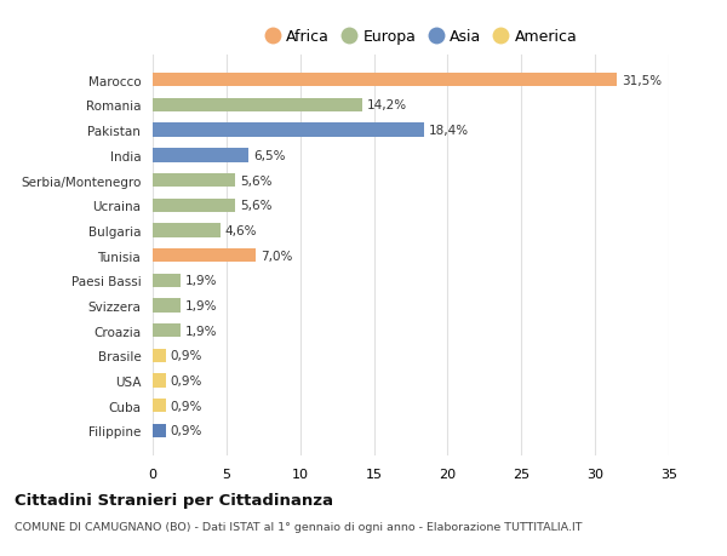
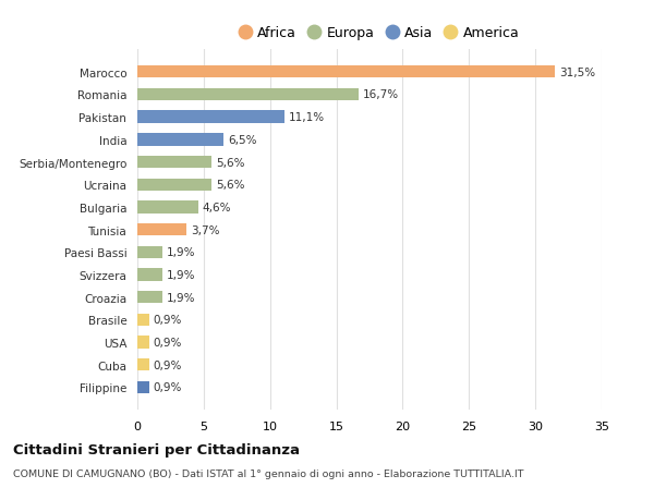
Romania: 14,2% -> 16,7%
Pakistan: 18,4% -> 11,1%
Tunisia: 7,0% -> 3,7%
